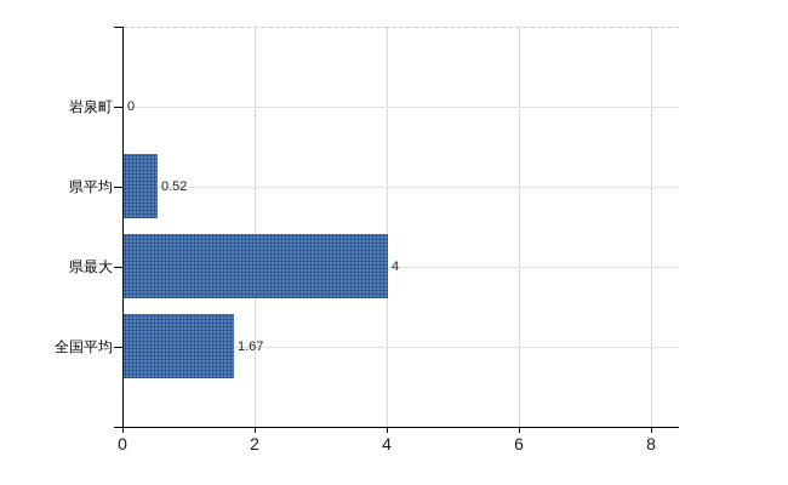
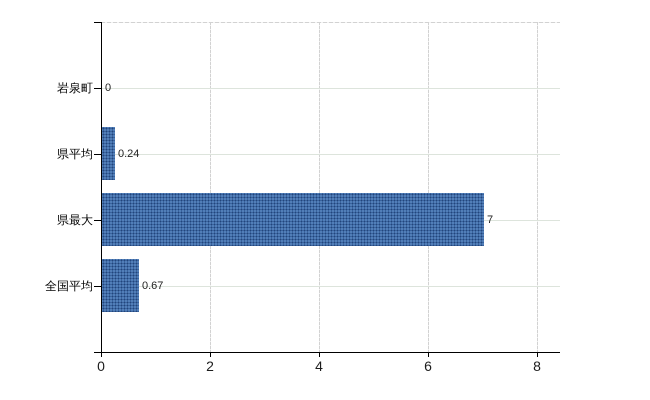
県平均: 0.52 -> 0.24
県最大: 4 -> 7
全国平均: 1.67 -> 0.67
